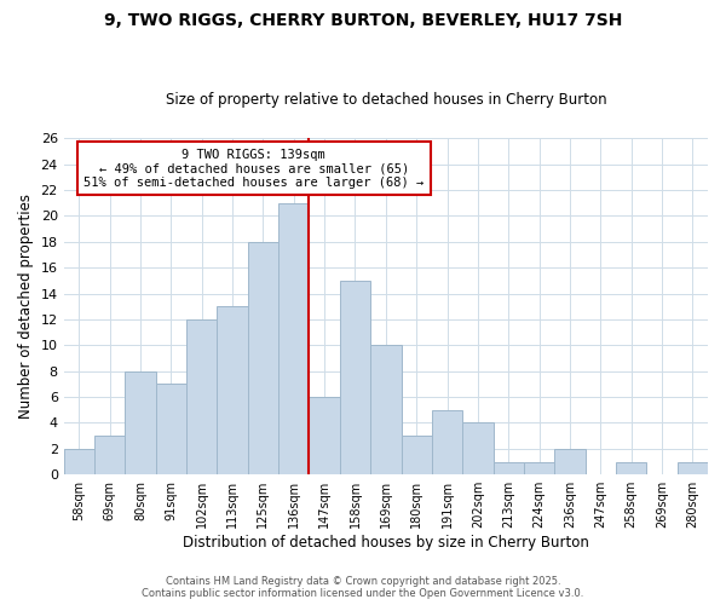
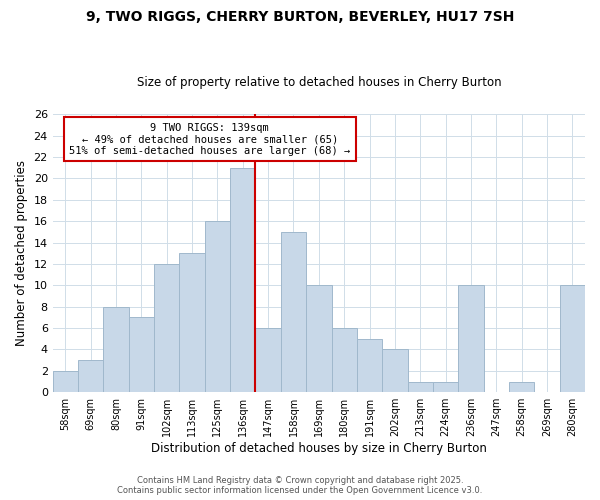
125sqm: 18 -> 16
180sqm: 3 -> 6
236sqm: 2 -> 10
280sqm: 1 -> 10
